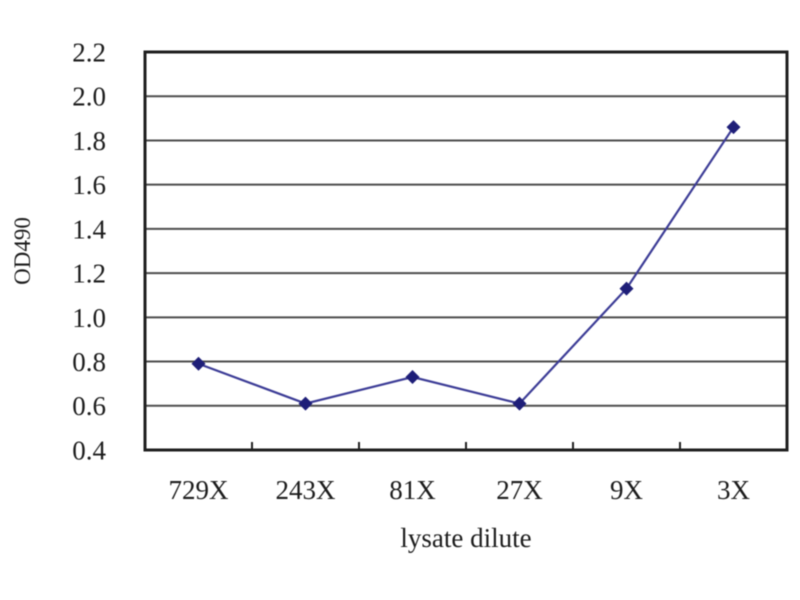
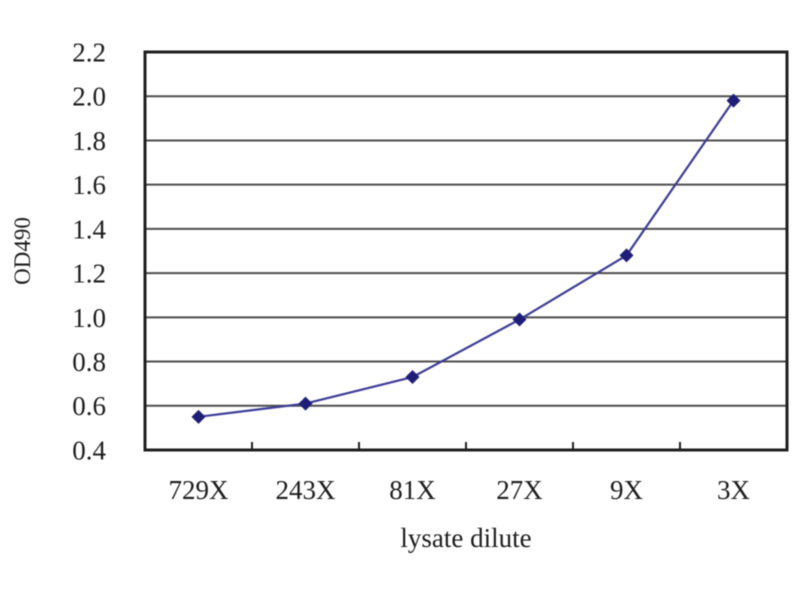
729X: 0.79 -> 0.55
27X: 0.61 -> 0.99
9X: 1.13 -> 1.28
3X: 1.86 -> 1.98
